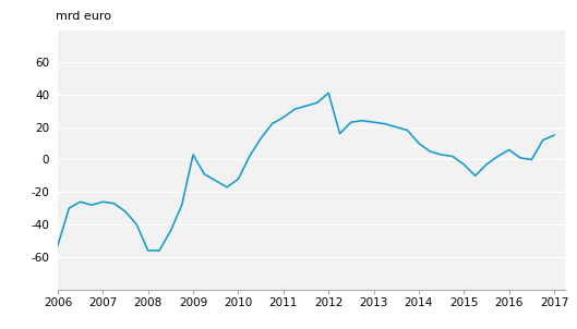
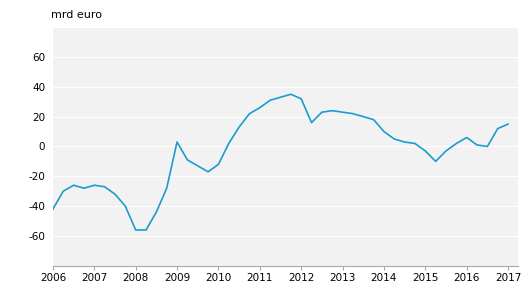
2006: -53 -> -42
2012: 41 -> 32
